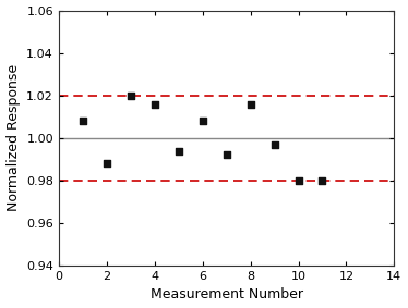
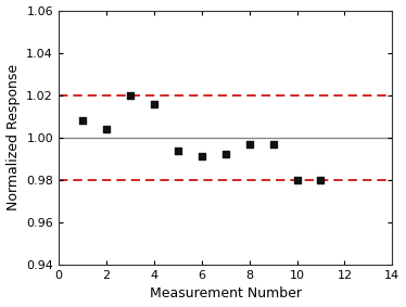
2: 0.988 -> 1.004
6: 1.008 -> 0.991
8: 1.016 -> 0.997
